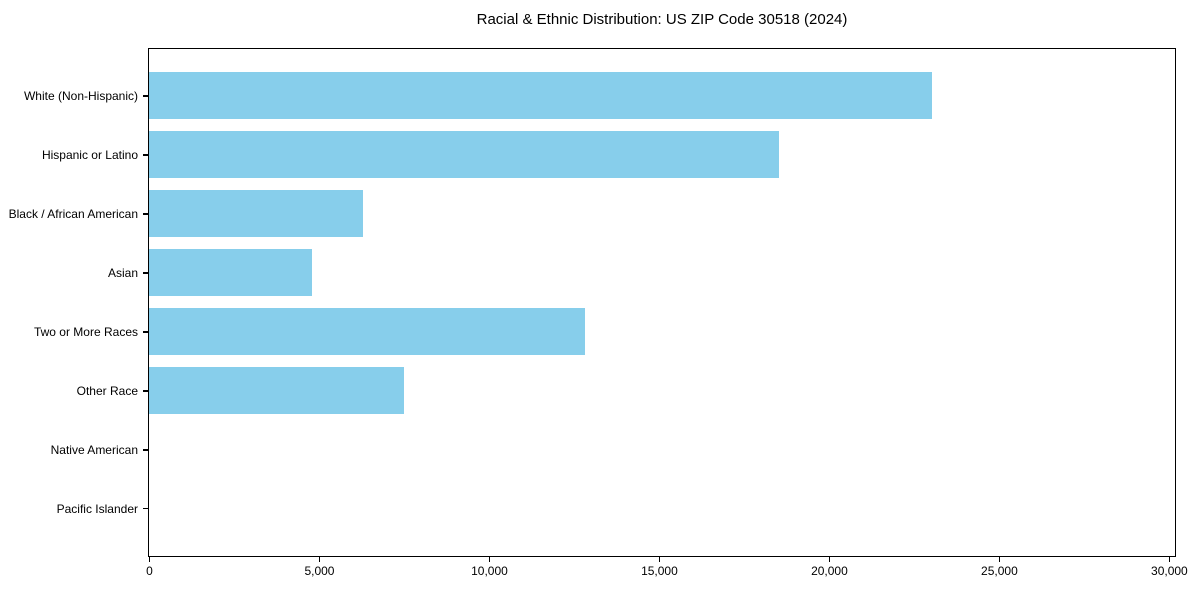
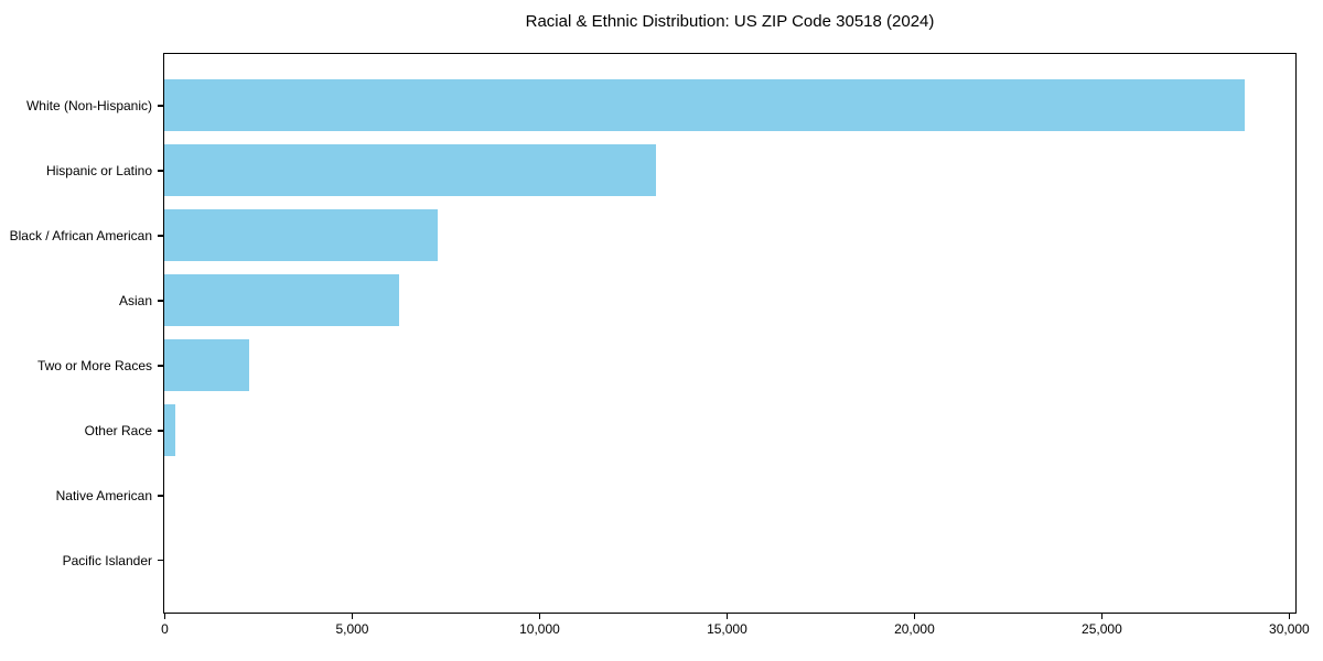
White (Non-Hispanic): 23000 -> 28800
Hispanic or Latino: 18500 -> 13100
Black / African American: 6300 -> 7300
Asian: 4800 -> 6200
Two or More Races: 12800 -> 2200
Other Race: 7500 -> 300
